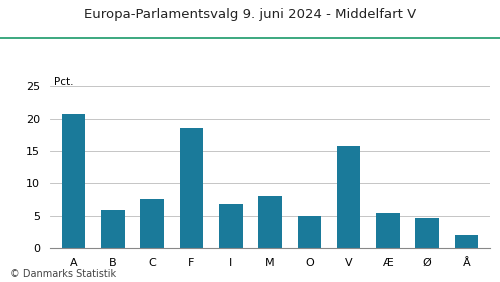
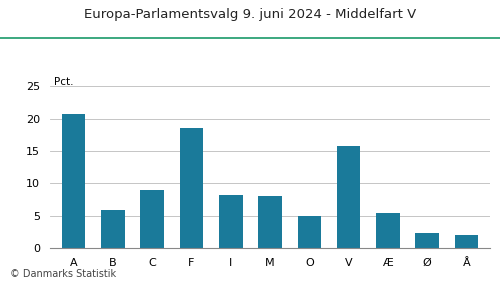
C: 7.6 -> 9.0
I: 6.8 -> 8.2
Ø: 4.7 -> 2.4
